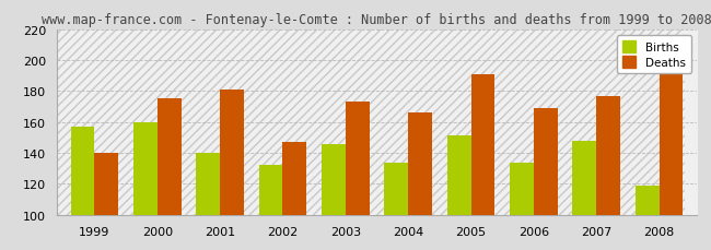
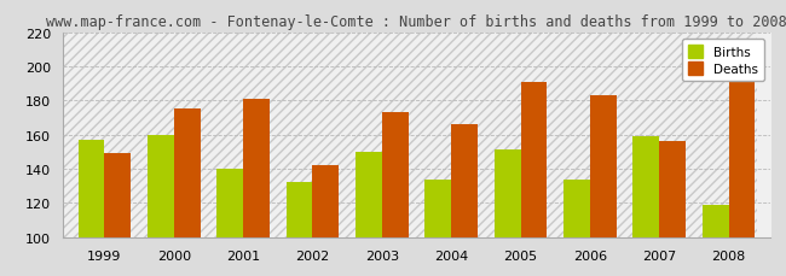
Deaths/1999: 140 -> 149
Deaths/2002: 147 -> 142
Births/2003: 146 -> 150
Deaths/2006: 169 -> 183
Births/2007: 148 -> 159
Deaths/2007: 177 -> 156
